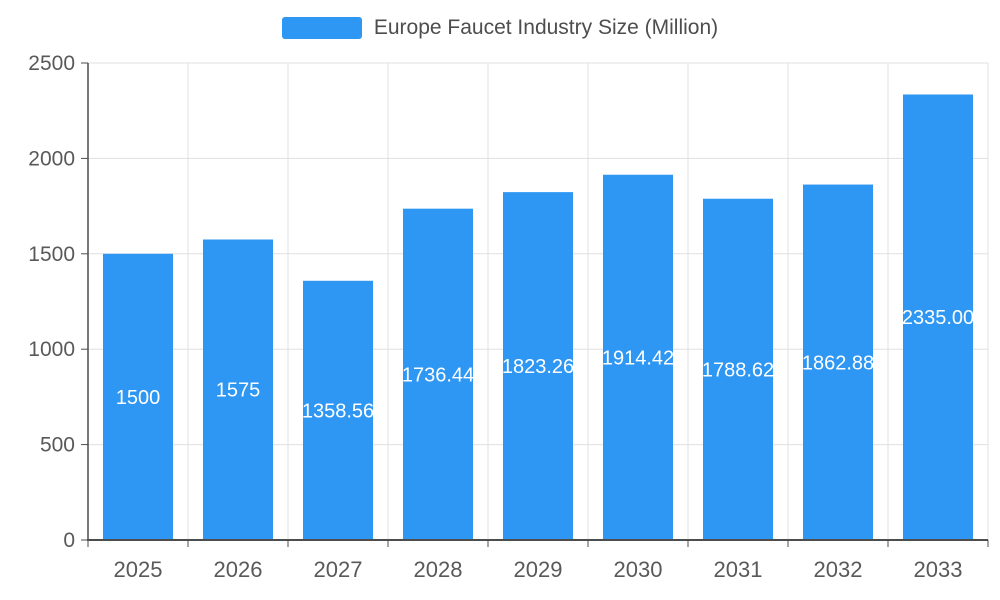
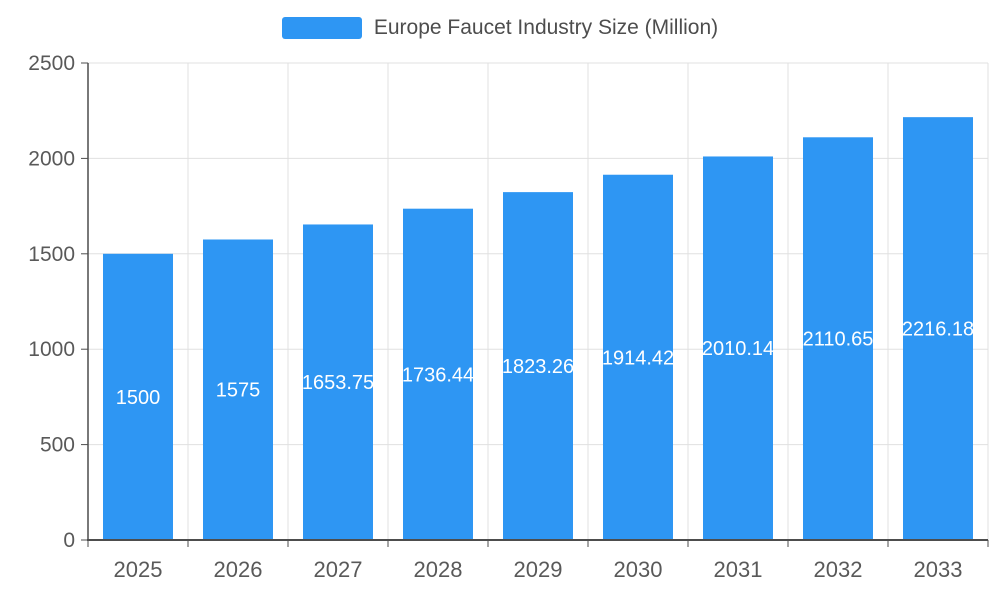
2027: 1358.56 -> 1653.75
2031: 1788.62 -> 2010.14
2032: 1862.88 -> 2110.65
2033: 2335.00 -> 2216.18
